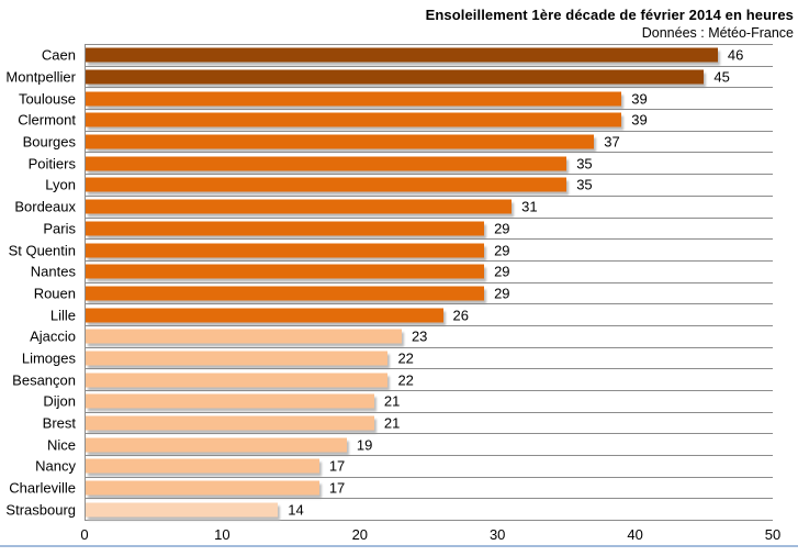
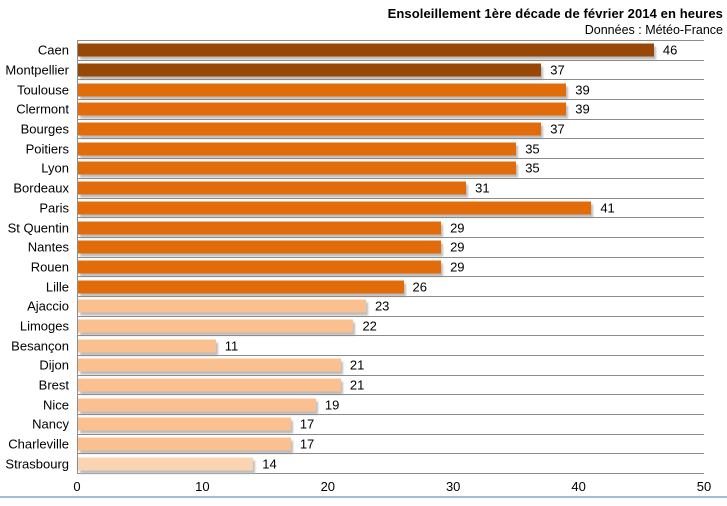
Montpellier: 45 -> 37
Paris: 29 -> 41
Besançon: 22 -> 11
